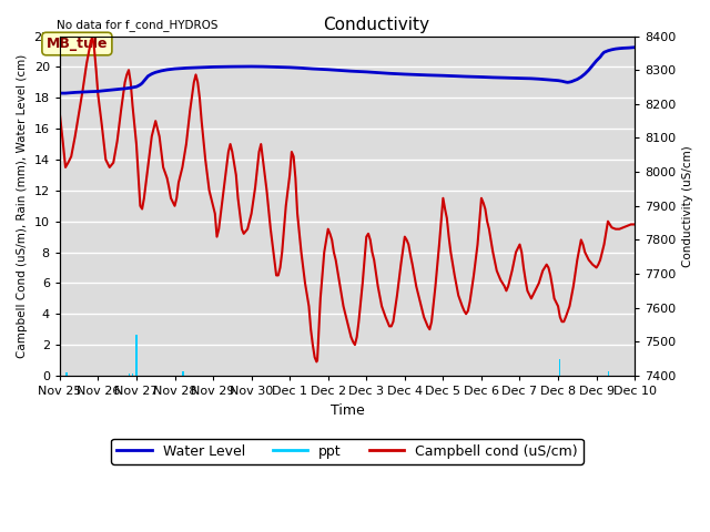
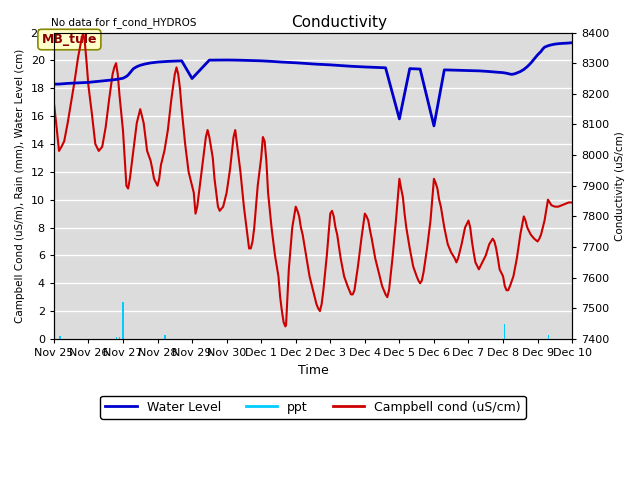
Water Level/Nov 29: 20.0 -> 18.7
Water Level/Dec 5: 19.4 -> 15.8
Water Level/Dec 6: 19.4 -> 15.3
